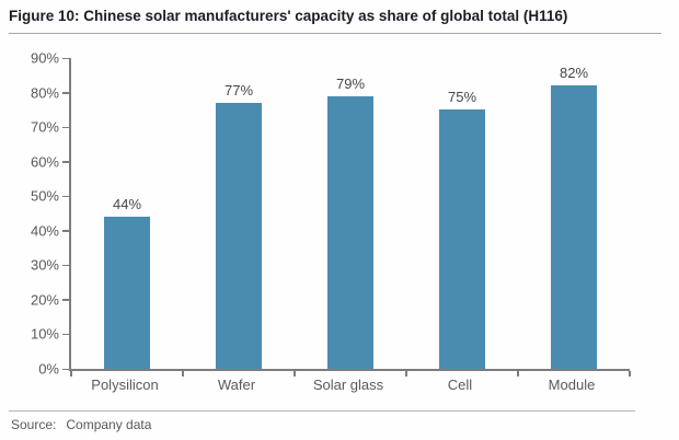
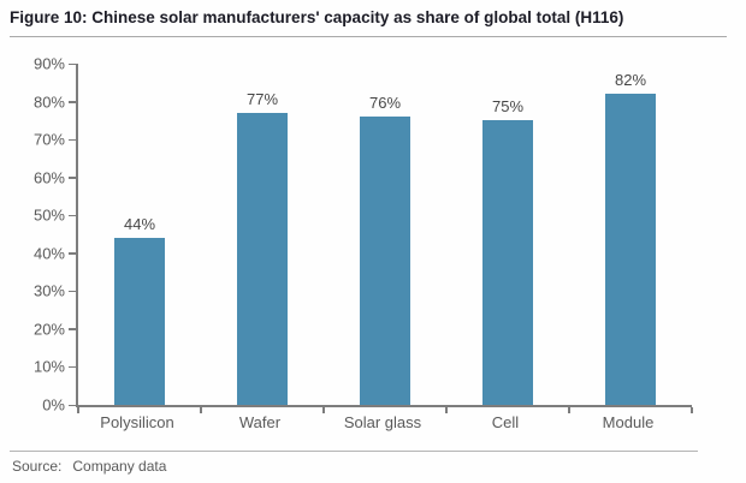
Solar glass: 79% -> 76%
